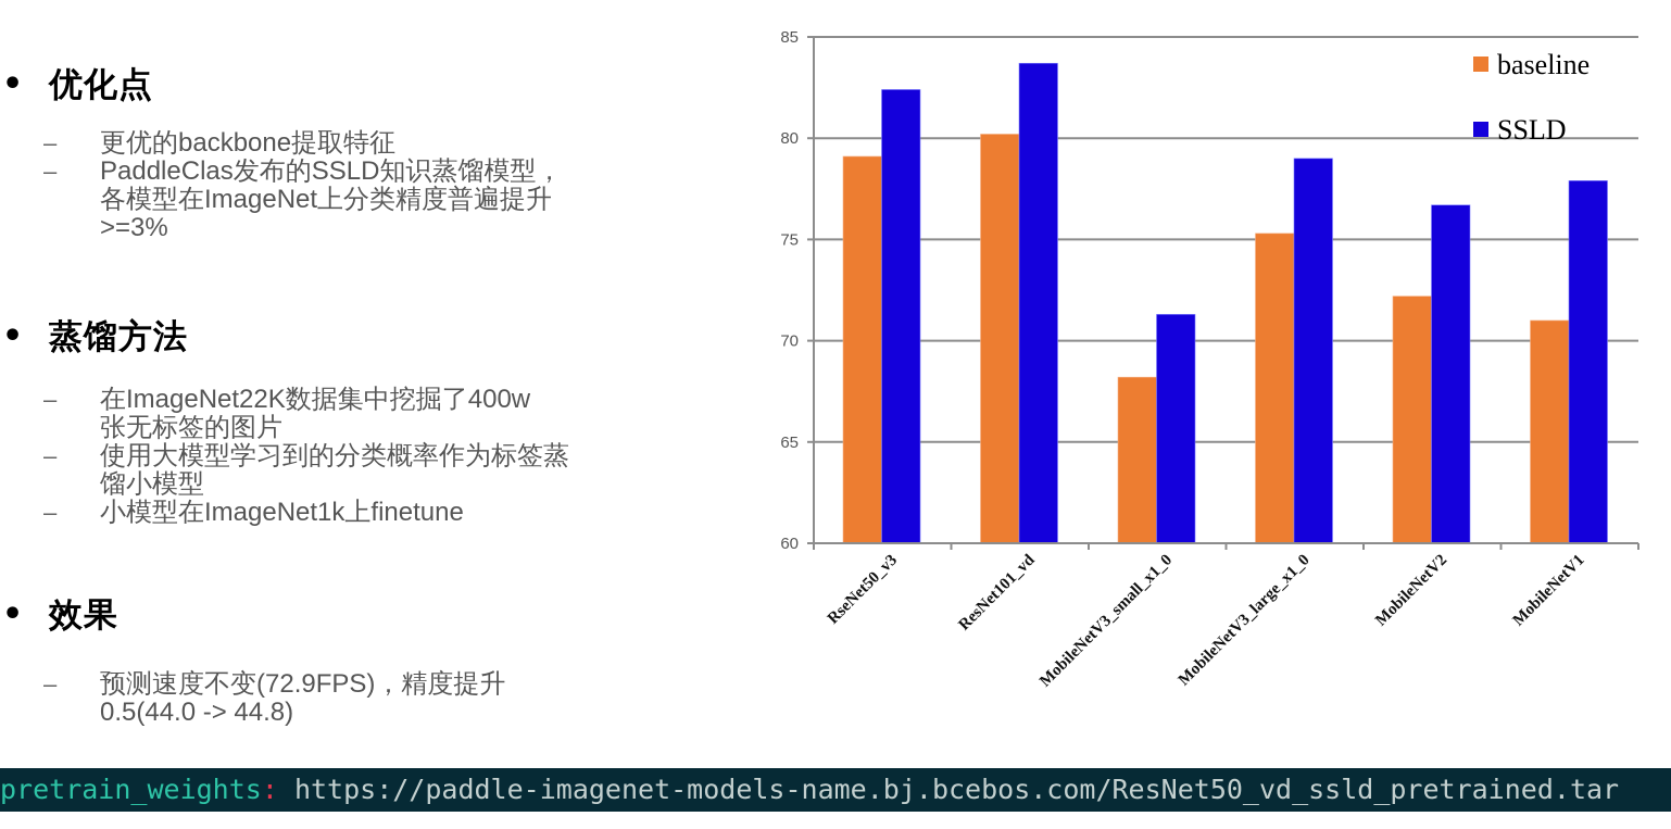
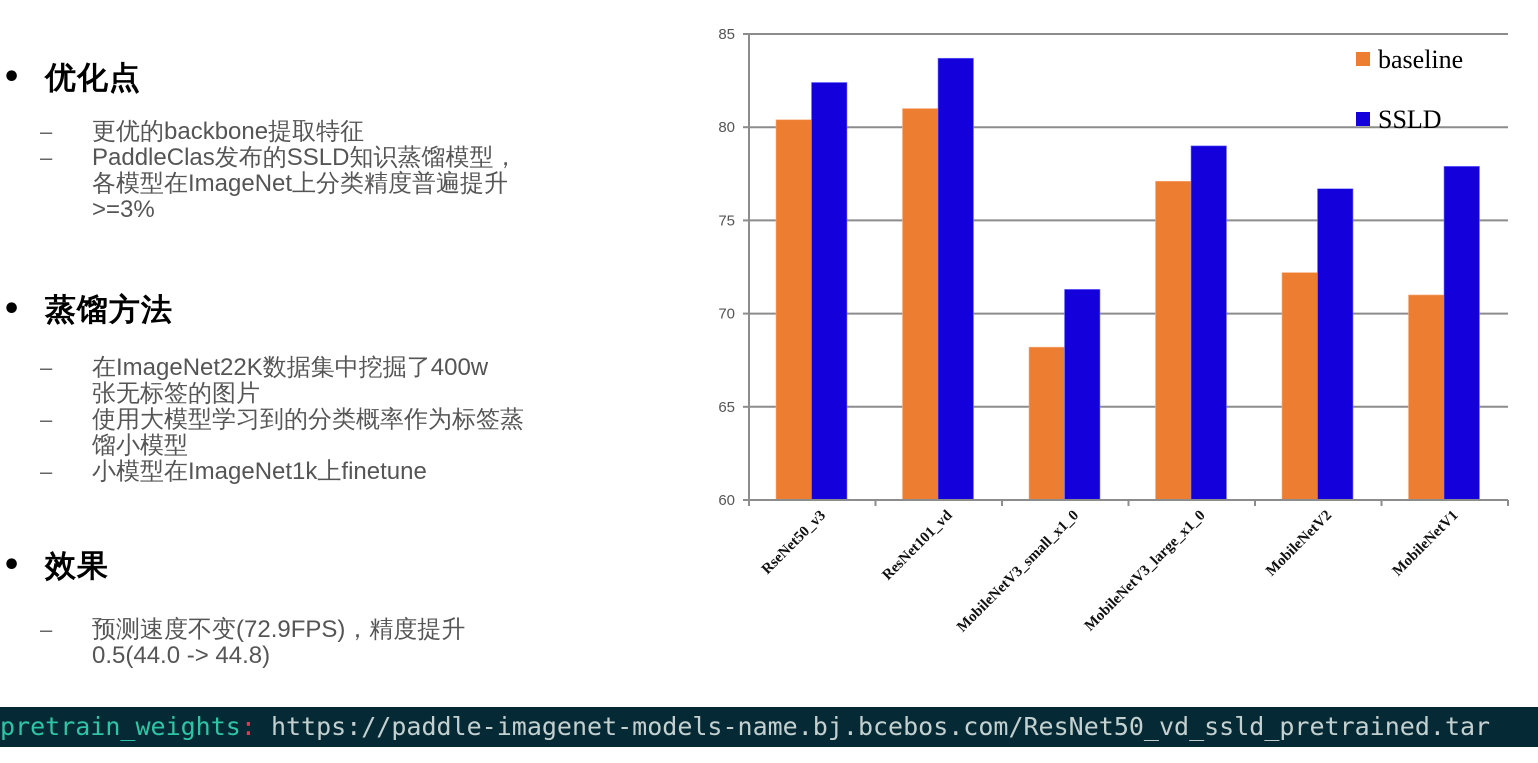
baseline/RseNet50_v3: 79.1 -> 80.4
baseline/ResNet101_vd: 80.2 -> 81.0
baseline/MobileNetV3_large_x1_0: 75.3 -> 77.1
